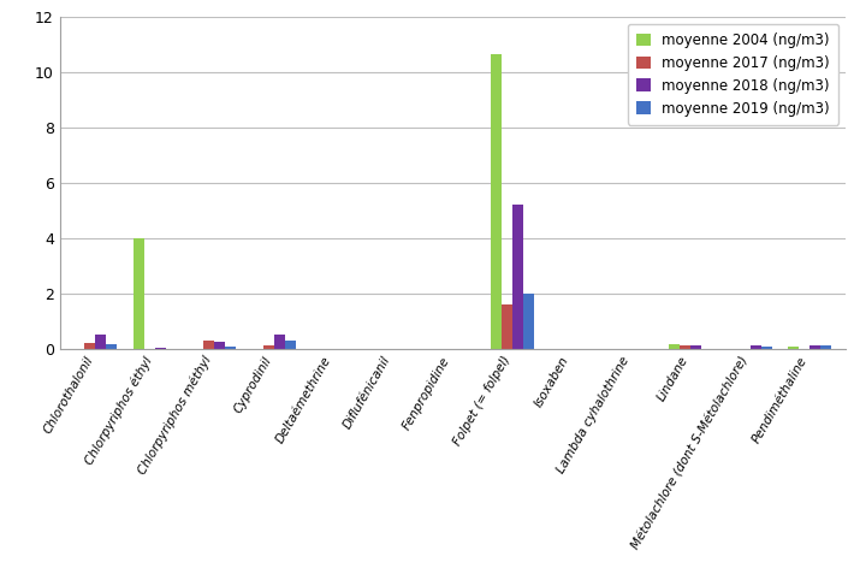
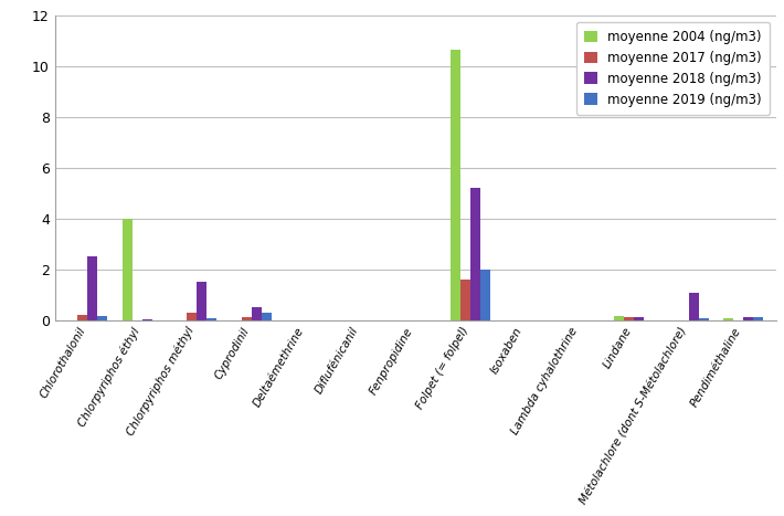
moyenne 2018 (ng/m3)/Chlorothalonil: 0.50 -> 2.50
moyenne 2018 (ng/m3)/Chlorpyriphos méthyl: 0.25 -> 1.50
moyenne 2018 (ng/m3)/Métolachlore (dont S-Métolachlore): 0.10 -> 1.05
